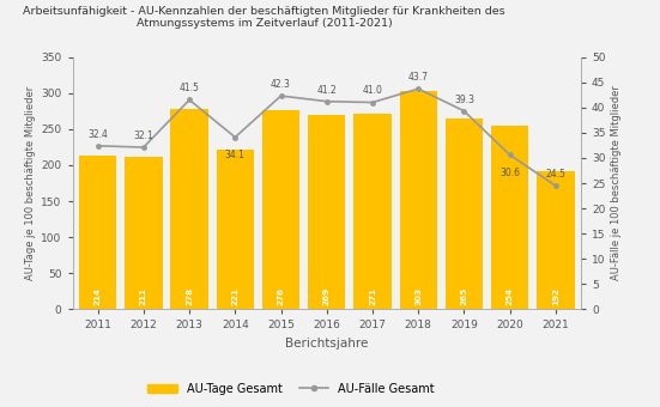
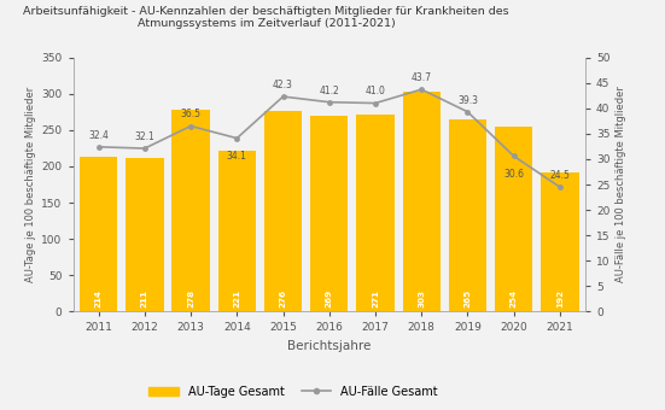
AU-Fälle Gesamt/2013: 41.5 -> 36.5
